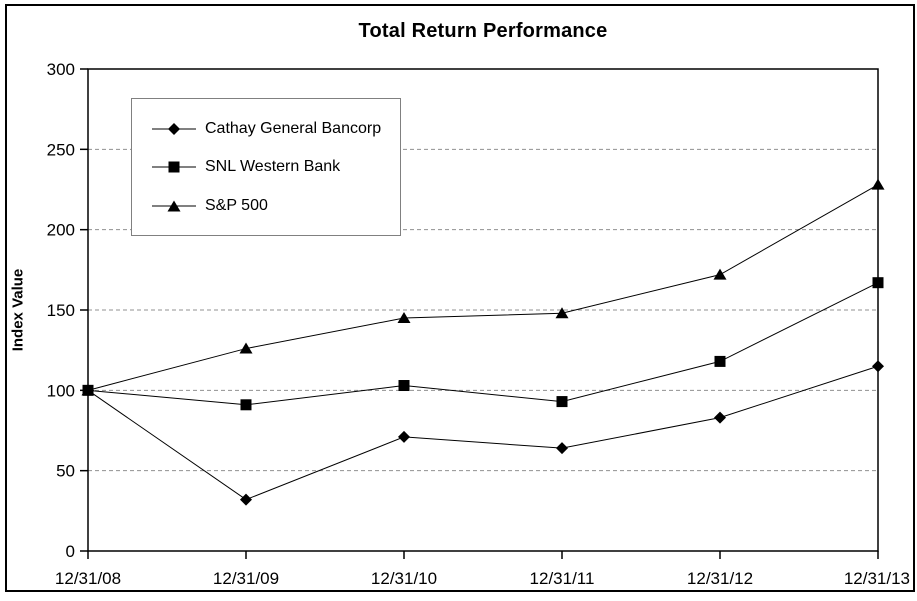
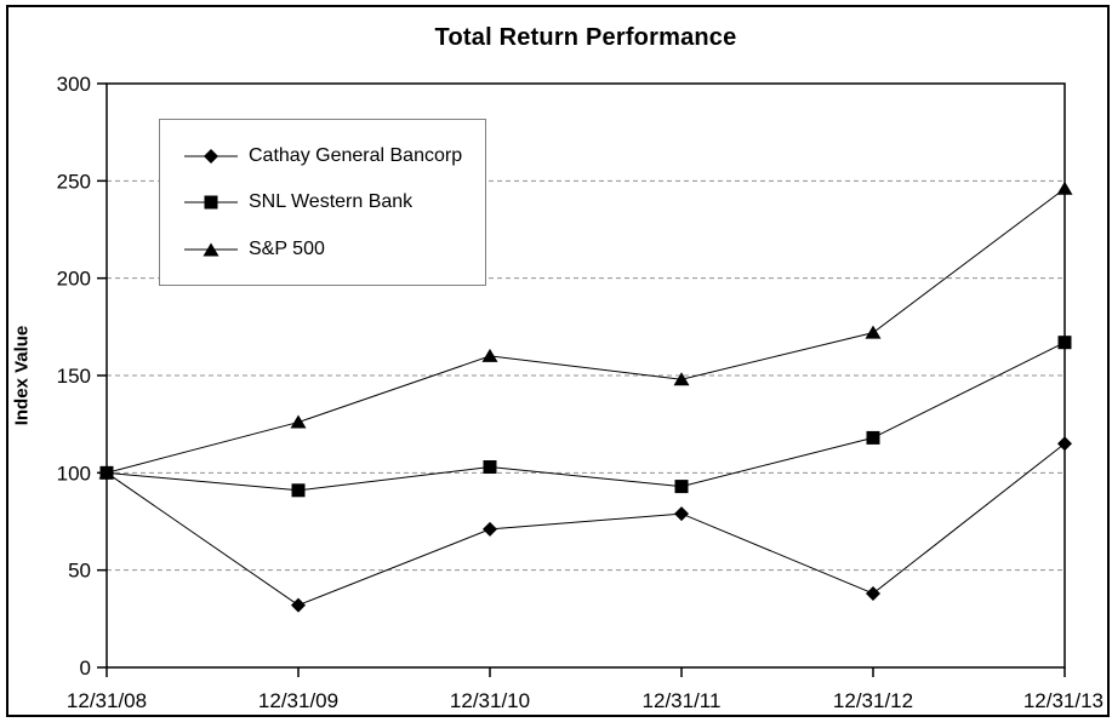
S&P 500/12/31/10: 145 -> 160
Cathay General Bancorp/12/31/11: 64 -> 79
Cathay General Bancorp/12/31/12: 83 -> 38
S&P 500/12/31/13: 228 -> 246
